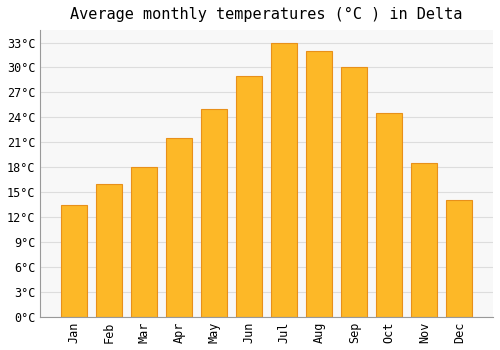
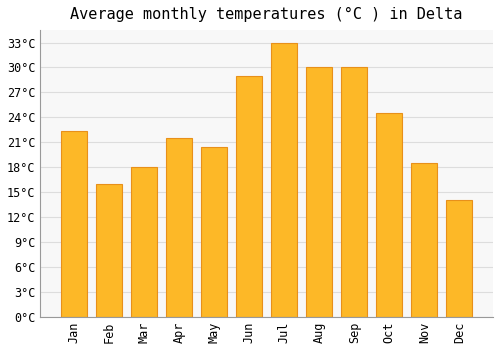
Jan: 13.5°C -> 22.4°C
May: 25.0°C -> 20.4°C
Aug: 32.0°C -> 30.0°C
